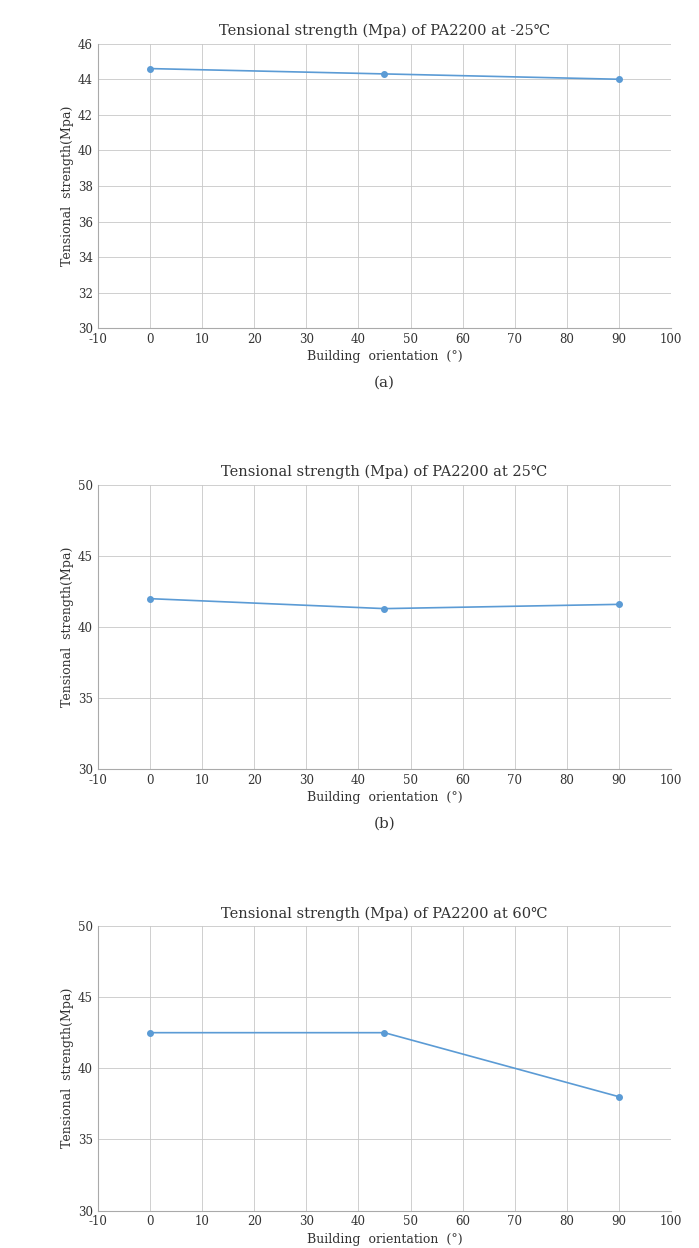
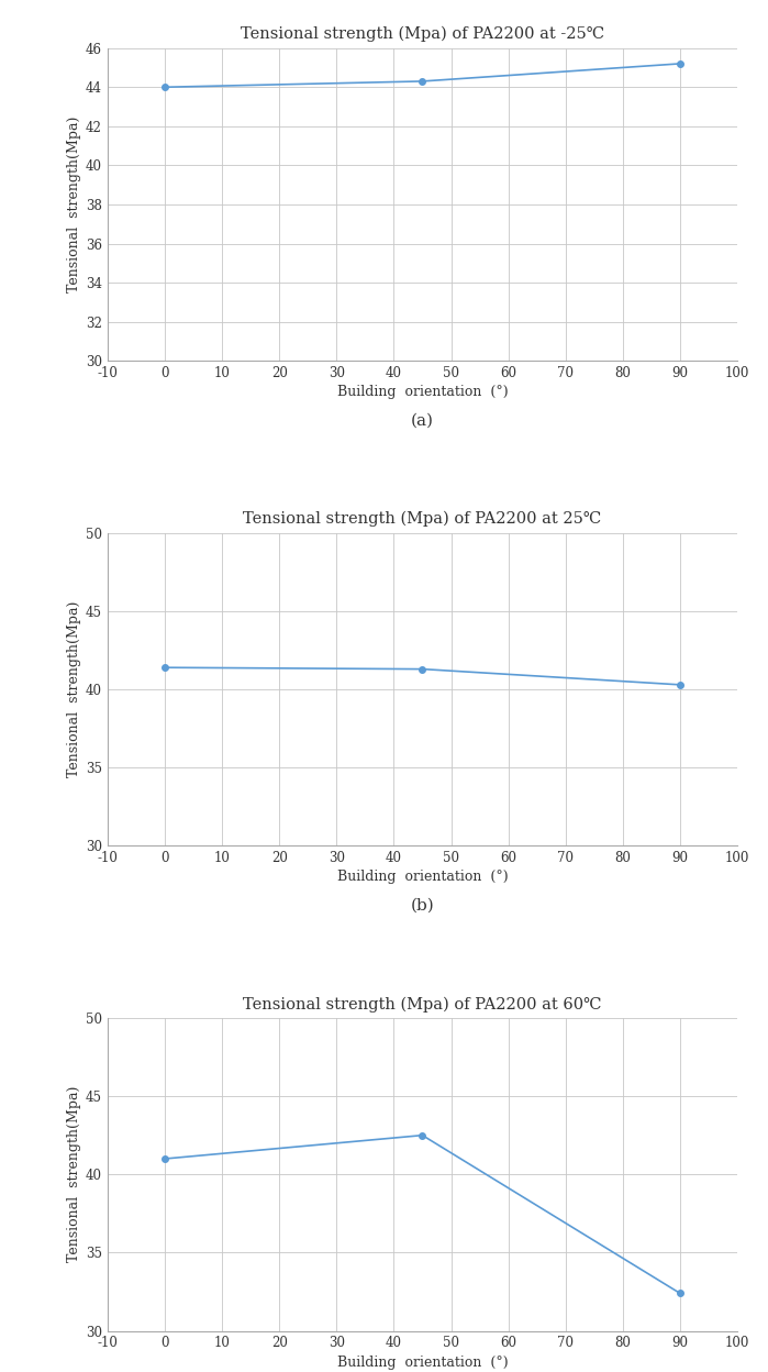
Tensional strength (Mpa) of PA2200 at -25℃/0: 44.6 -> 44.0
Tensional strength (Mpa) of PA2200 at -25℃/90: 44.0 -> 45.2
Tensional strength (Mpa) of PA2200 at 25℃/0: 42.0 -> 41.4
Tensional strength (Mpa) of PA2200 at 25℃/90: 41.6 -> 40.3
Tensional strength (Mpa) of PA2200 at 60℃/0: 42.5 -> 41.0
Tensional strength (Mpa) of PA2200 at 60℃/90: 38.0 -> 32.4
